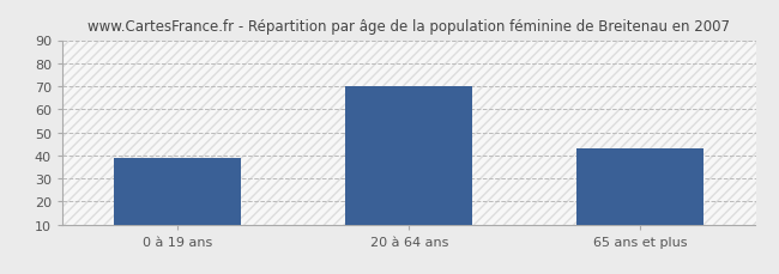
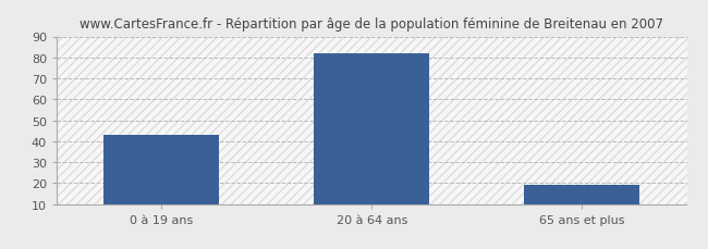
0 à 19 ans: 39 -> 43
20 à 64 ans: 70 -> 82
65 ans et plus: 43 -> 19
